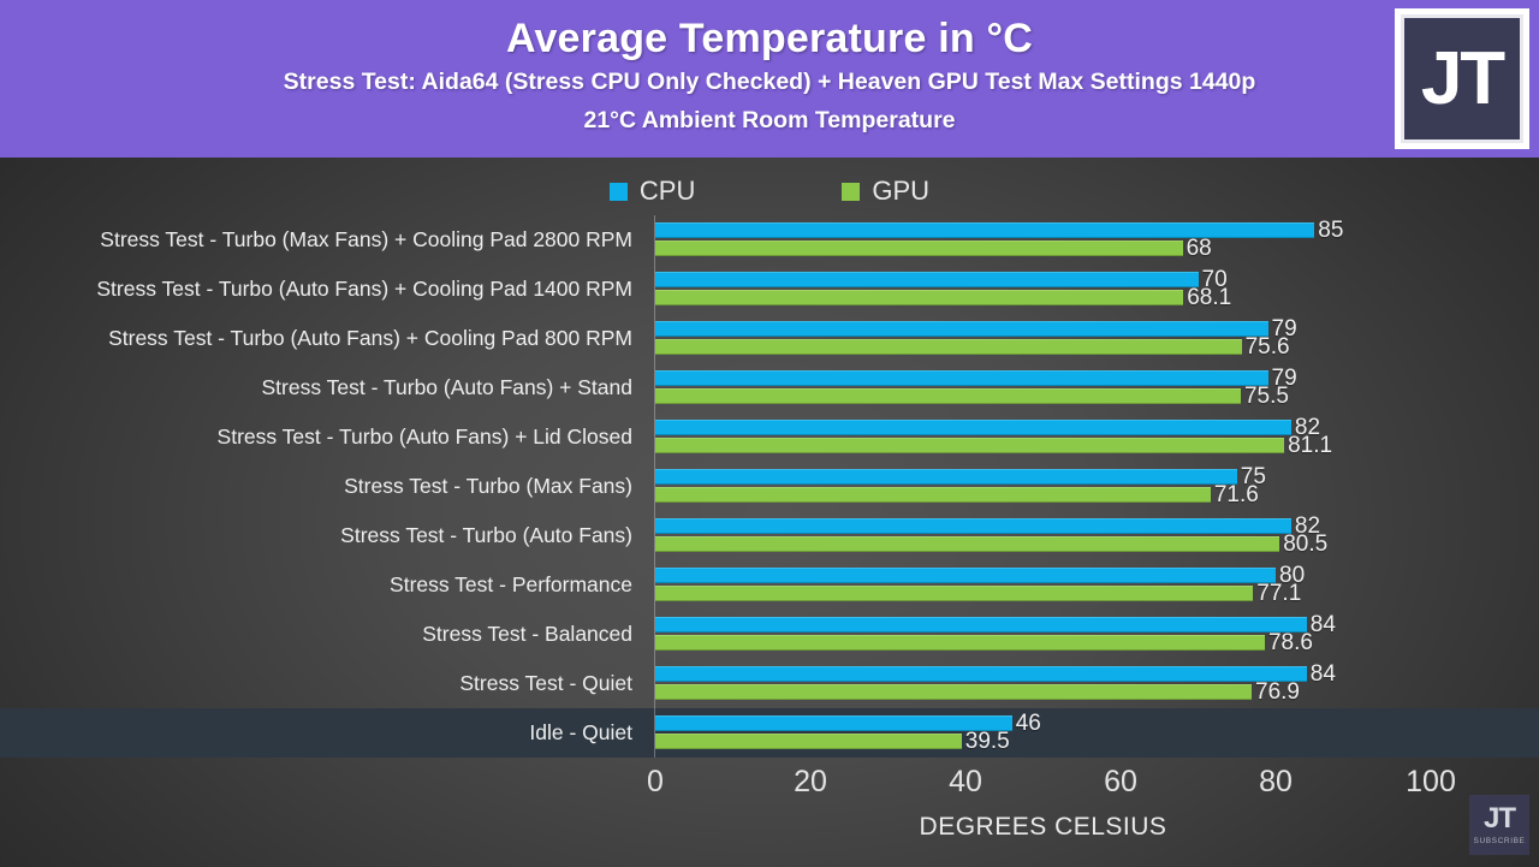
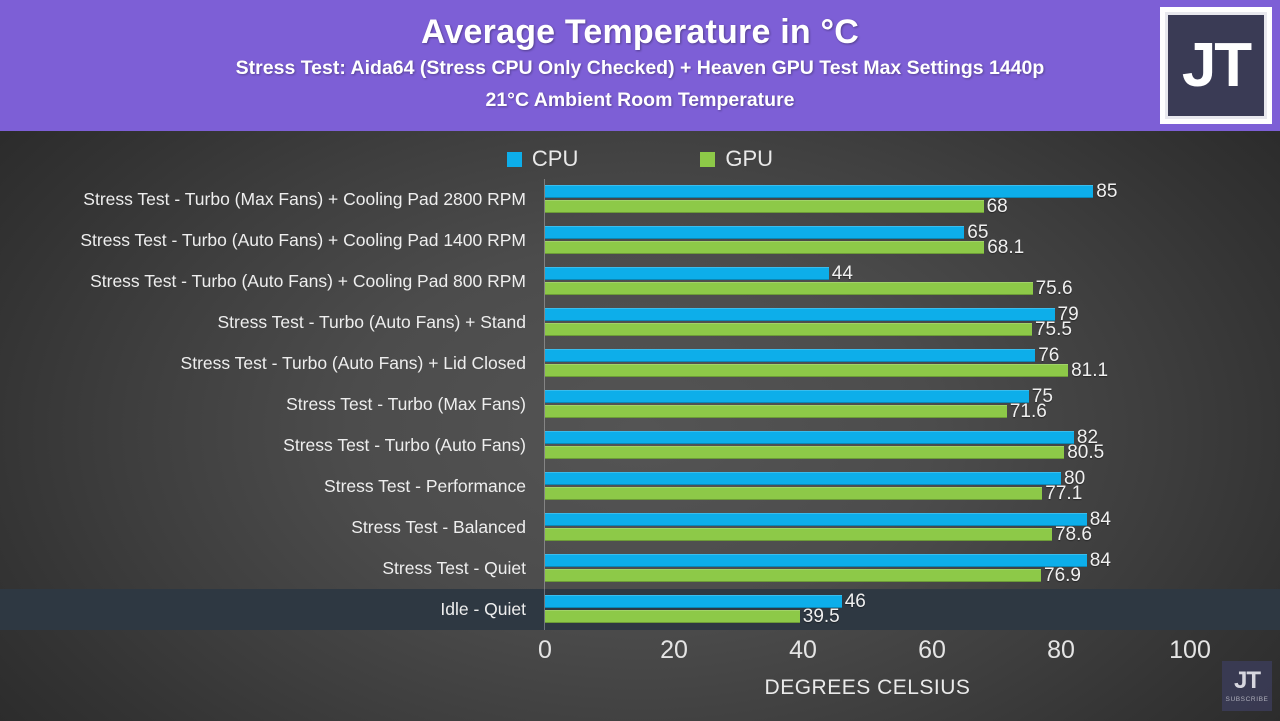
CPU/Stress Test - Turbo (Auto Fans) + Cooling Pad 1400 RPM: 70 -> 65
CPU/Stress Test - Turbo (Auto Fans) + Cooling Pad 800 RPM: 79 -> 44
CPU/Stress Test - Turbo (Auto Fans) + Lid Closed: 82 -> 76
